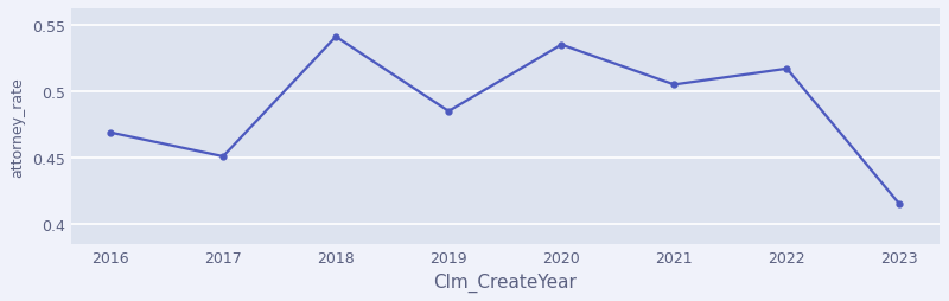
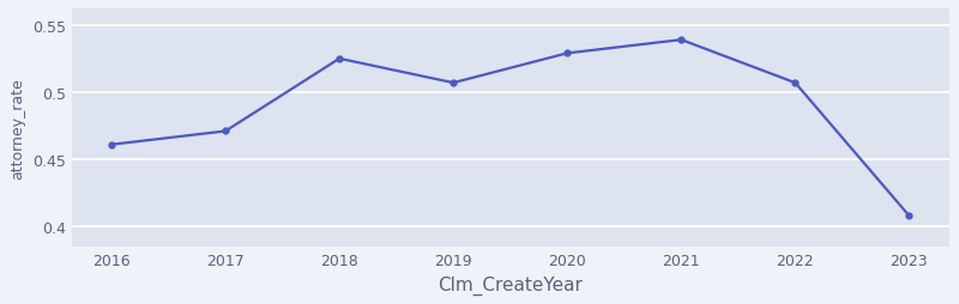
2016: 0.469 -> 0.461
2017: 0.451 -> 0.471
2018: 0.541 -> 0.525
2019: 0.485 -> 0.507
2020: 0.535 -> 0.529
2021: 0.505 -> 0.539
2022: 0.517 -> 0.507
2023: 0.415 -> 0.408
